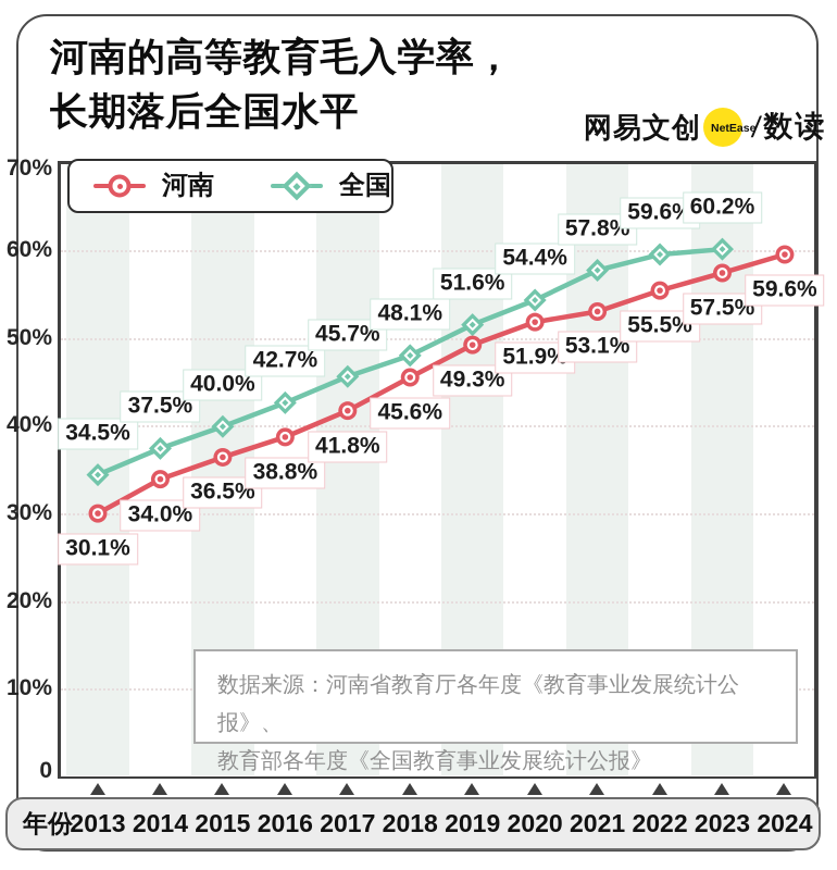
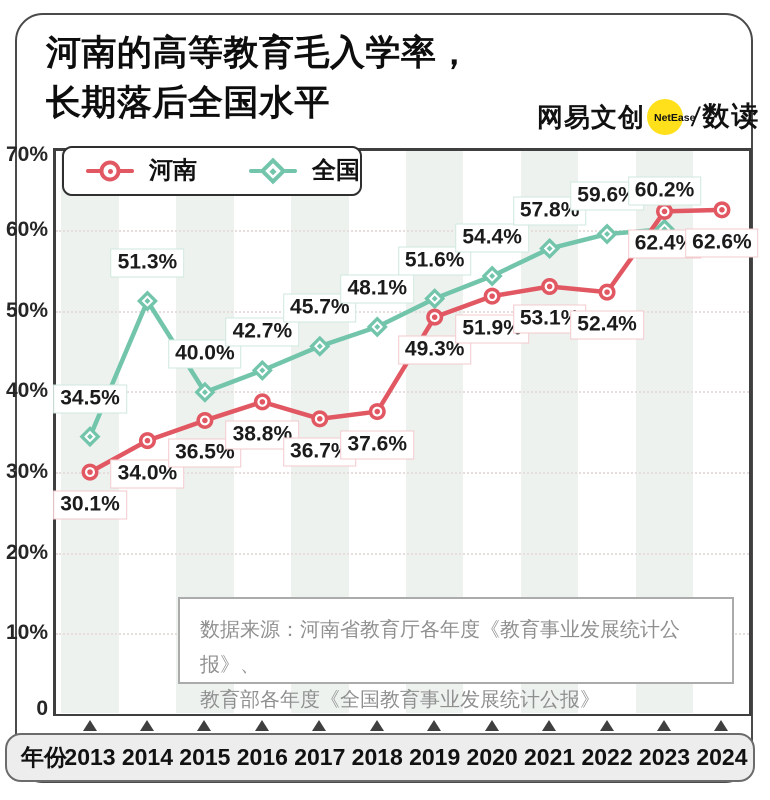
全国/2014: 37.5% -> 51.3%
河南/2017: 41.8% -> 36.7%
河南/2018: 45.6% -> 37.6%
河南/2022: 55.5% -> 52.4%
河南/2023: 57.5% -> 62.4%
河南/2024: 59.6% -> 62.6%
